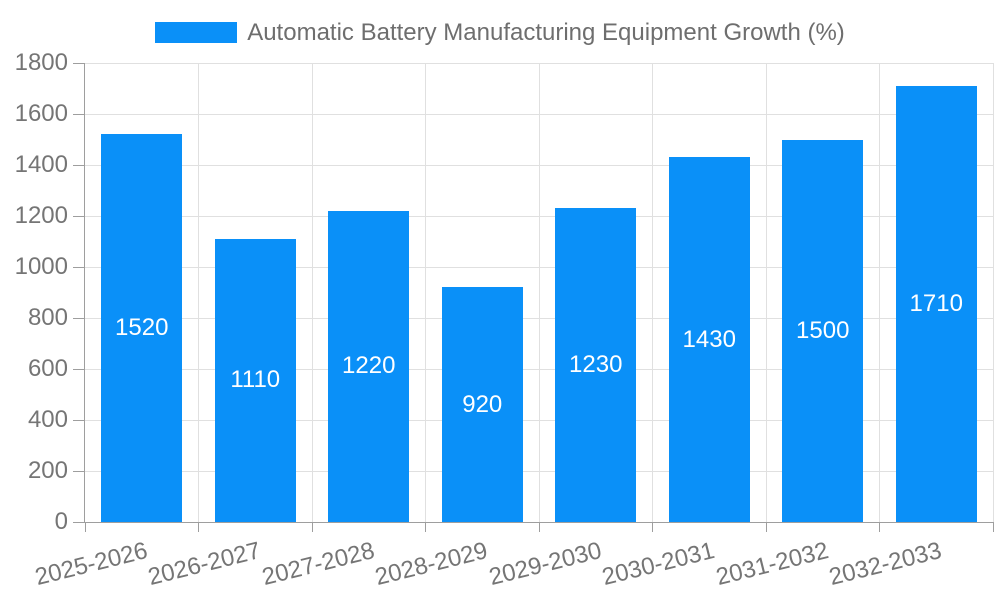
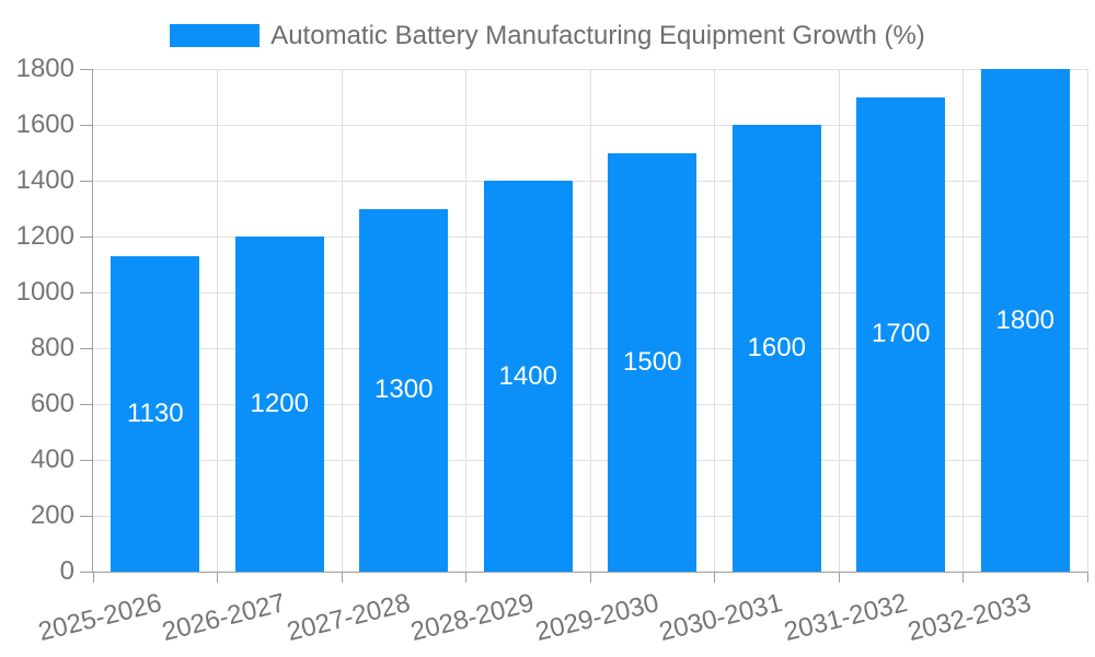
2025-2026: 1520 -> 1130
2026-2027: 1110 -> 1200
2027-2028: 1220 -> 1300
2028-2029: 920 -> 1400
2029-2030: 1230 -> 1500
2030-2031: 1430 -> 1600
2031-2032: 1500 -> 1700
2032-2033: 1710 -> 1800
